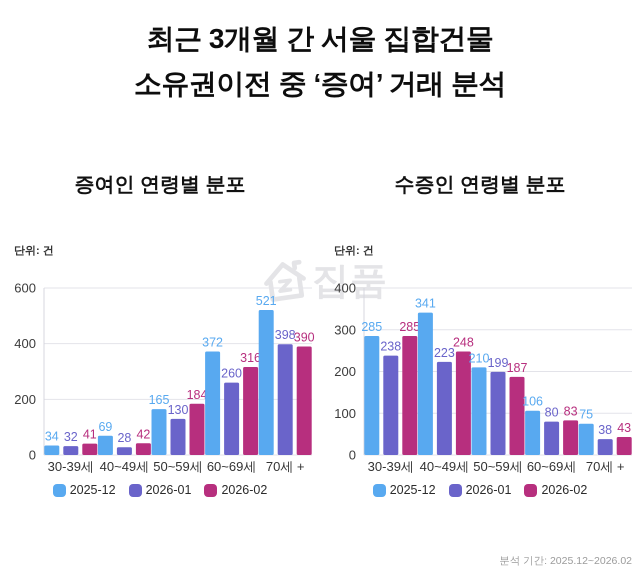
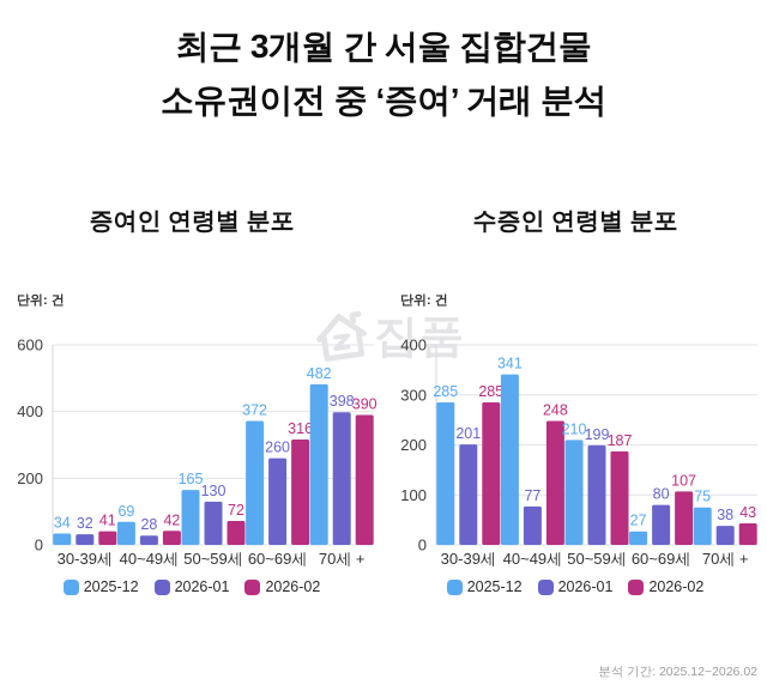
증여인 연령별 분포/2026-02/50~59세: 184 -> 72
증여인 연령별 분포/2025-12/70세 +: 521 -> 482
수증인 연령별 분포/2026-01/30-39세: 238 -> 201
수증인 연령별 분포/2026-01/40~49세: 223 -> 77
수증인 연령별 분포/2025-12/60~69세: 106 -> 27
수증인 연령별 분포/2026-02/60~69세: 83 -> 107
